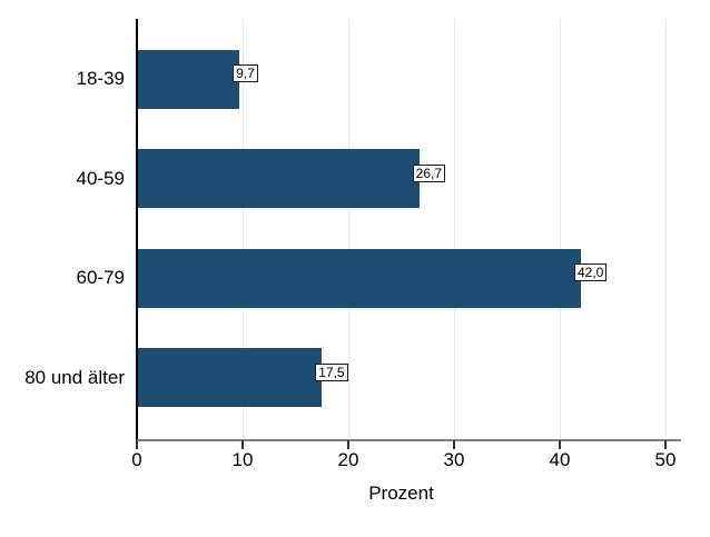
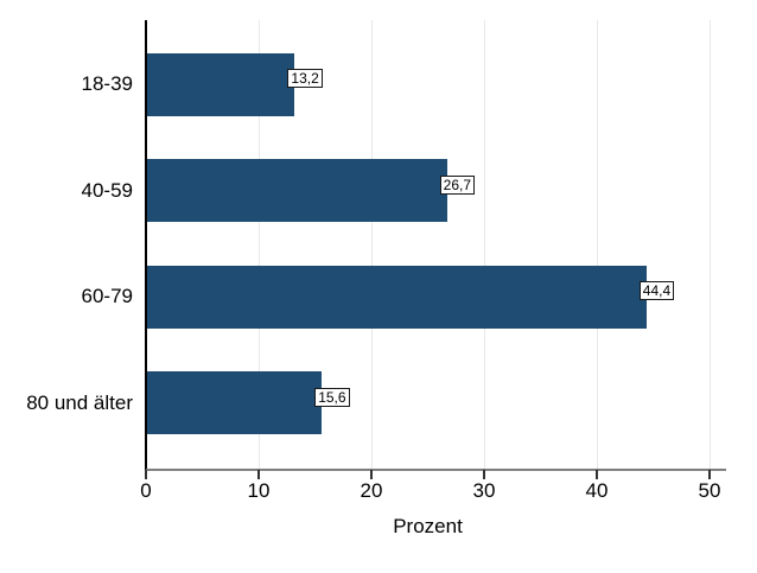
18-39: 9,7 -> 13,2
60-79: 42,0 -> 44,4
80 und älter: 17,5 -> 15,6
